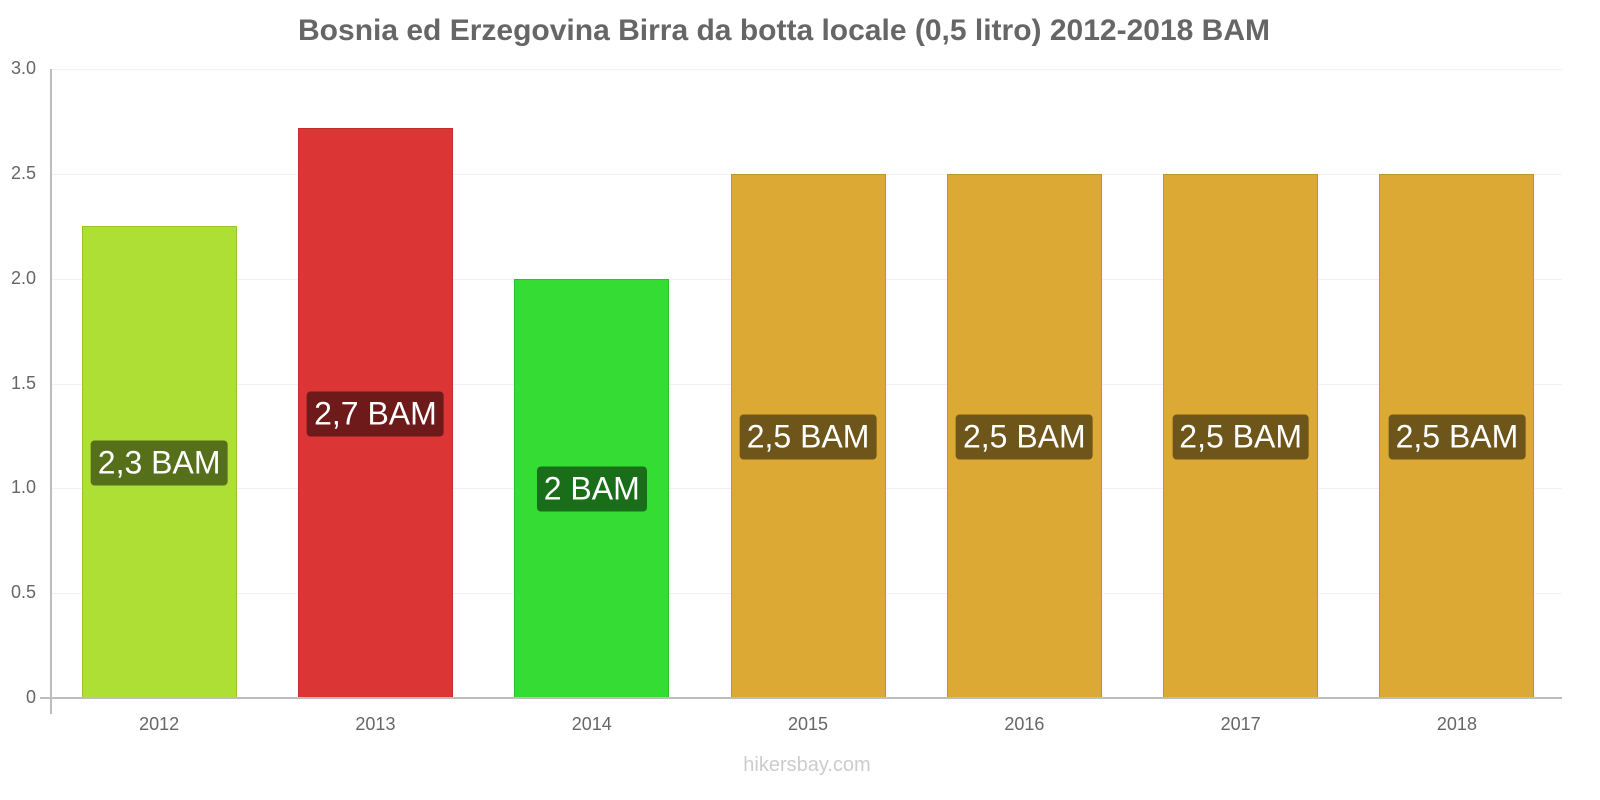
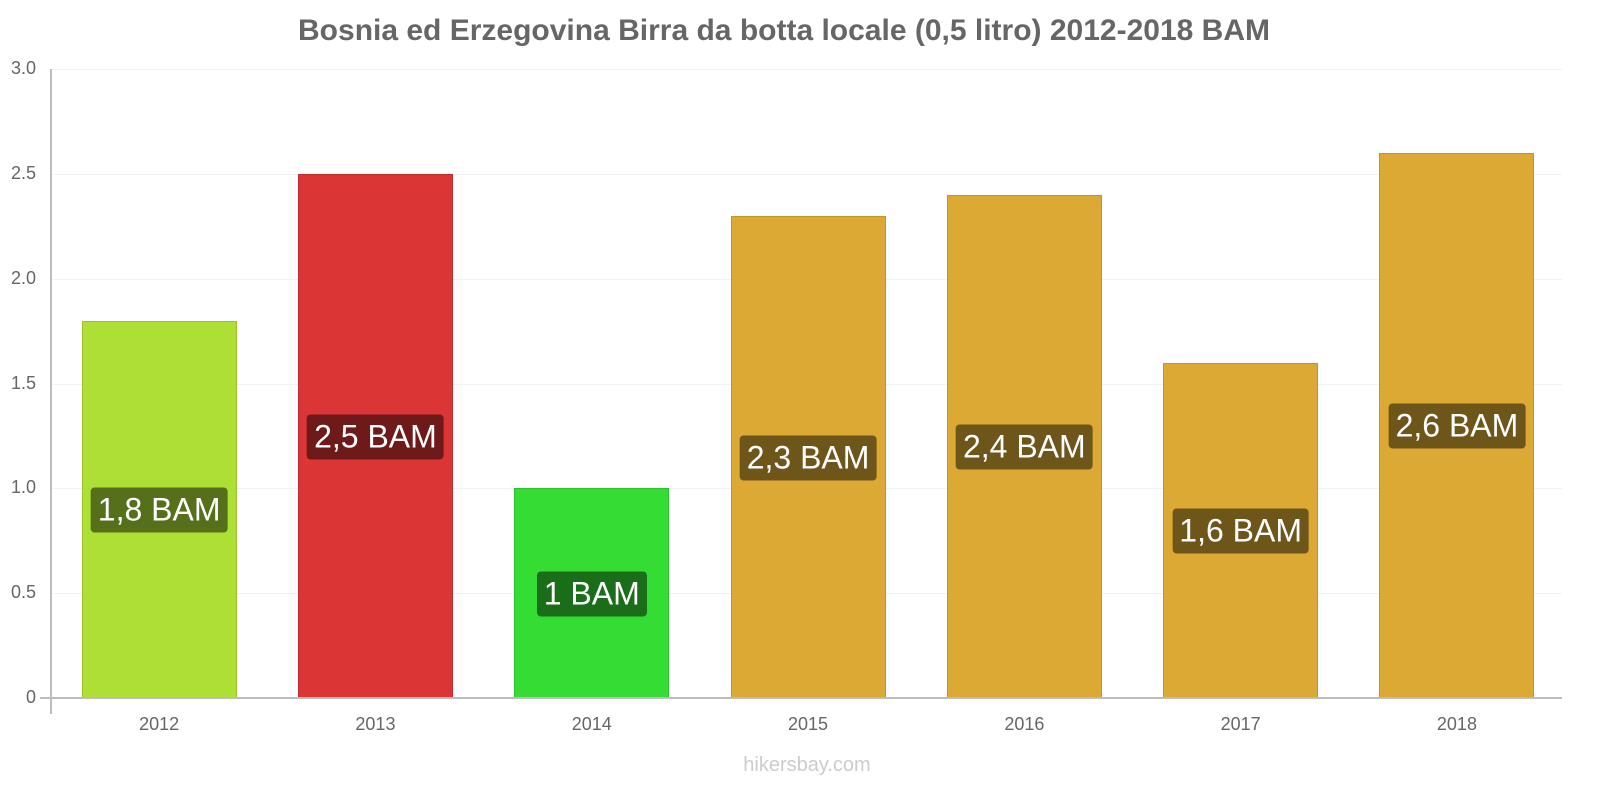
2012: 2,3 -> 1,8
2013: 2,7 -> 2,5
2014: 2 -> 1
2015: 2,5 -> 2,3
2016: 2,5 -> 2,4
2017: 2,5 -> 1,6
2018: 2,5 -> 2,6
